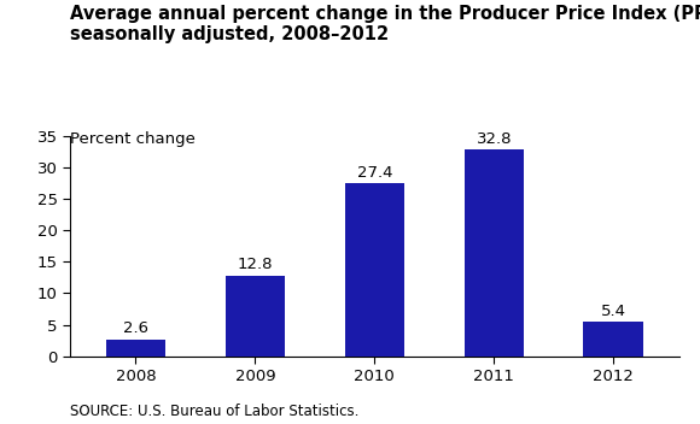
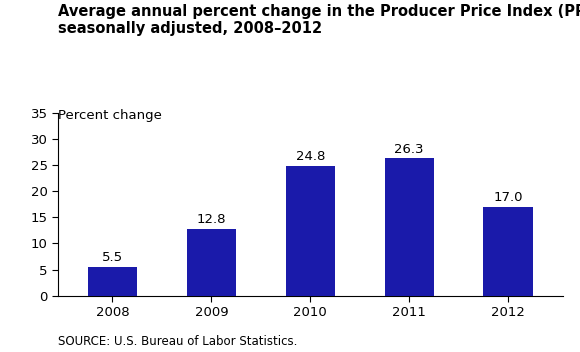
2008: 2.6 -> 5.5
2010: 27.4 -> 24.8
2011: 32.8 -> 26.3
2012: 5.4 -> 17.0
